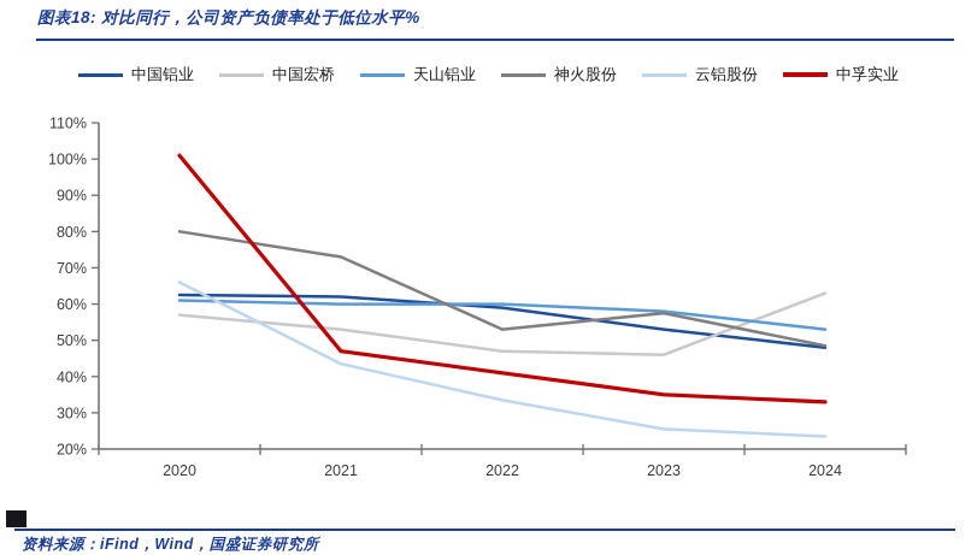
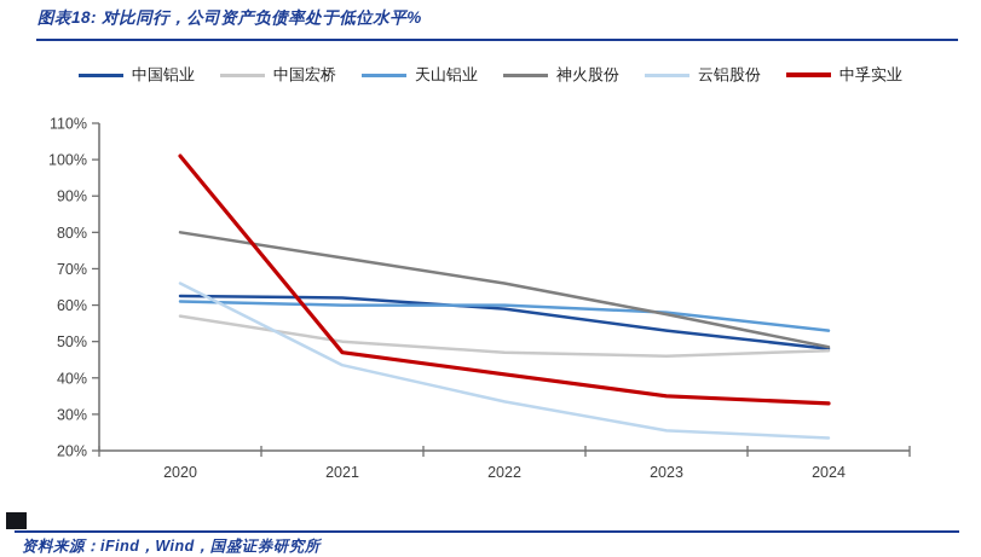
中国宏桥/2021: 53% -> 50%
神火股份/2022: 53% -> 66%
中国宏桥/2024: 63% -> 48%
